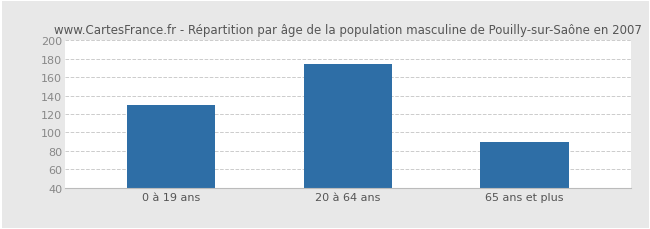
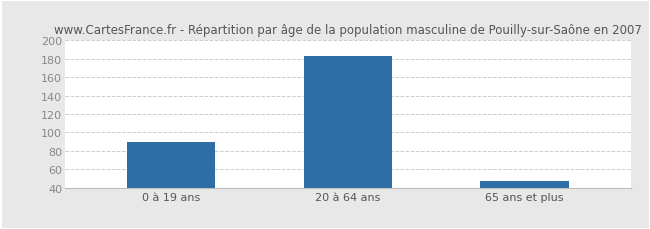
0 à 19 ans: 130 -> 90
20 à 64 ans: 174 -> 183
65 ans et plus: 90 -> 47
